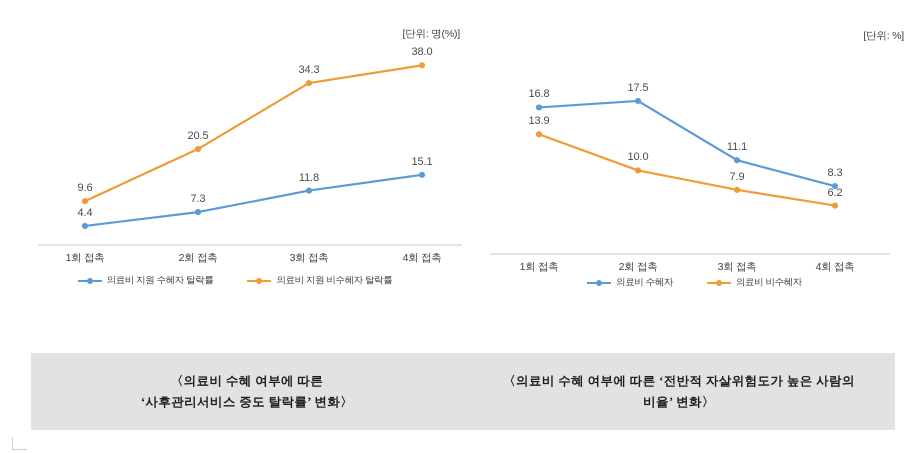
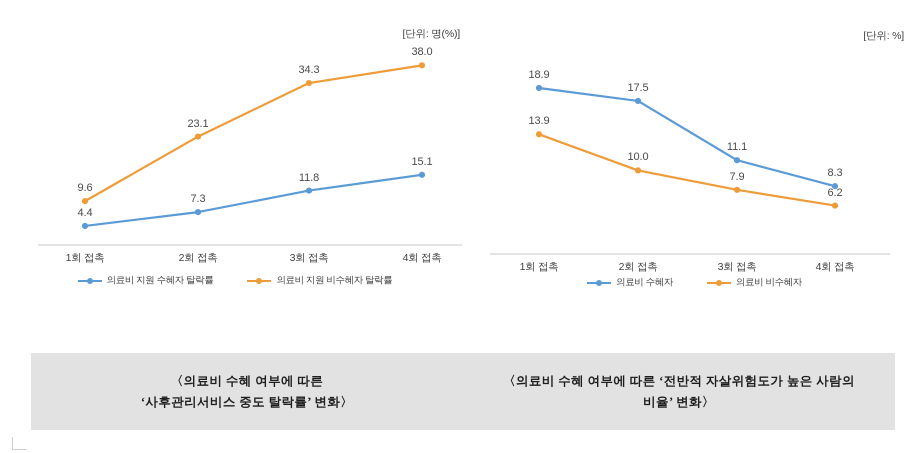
〈의료비 수혜 여부에 따른 ‘사후관리서비스 중도 탈락률’ 변화〉/의료비 지원 비수혜자 탈락률/2회 접촉: 20.5 -> 23.1
〈의료비 수혜 여부에 따른 ‘전반적 자살위험도가 높은 사람의 비율’ 변화〉/의료비 수혜자/1회 접촉: 16.8 -> 18.9
